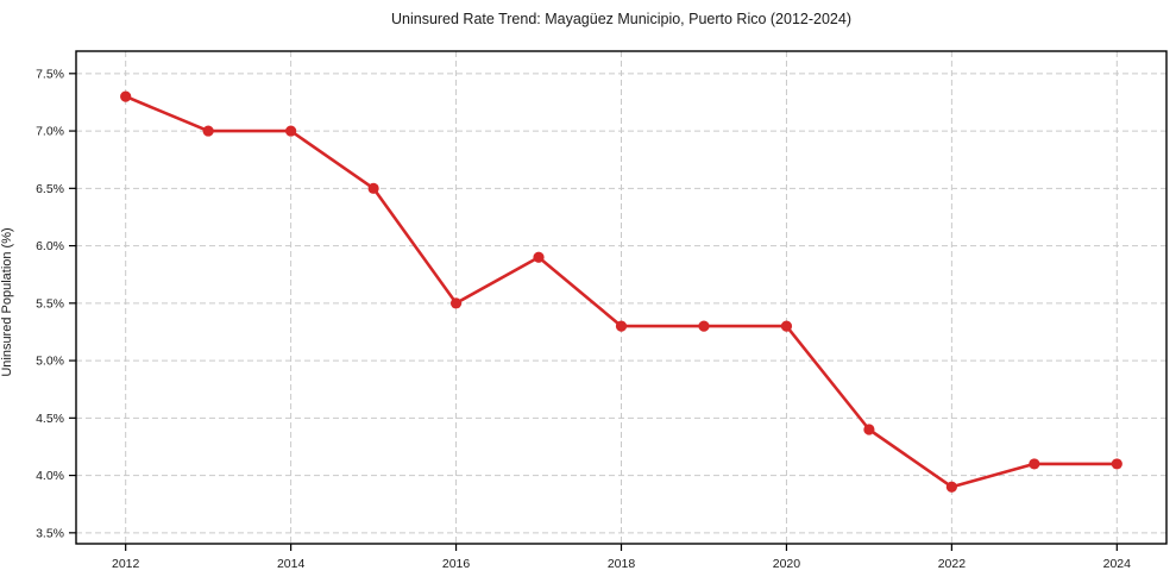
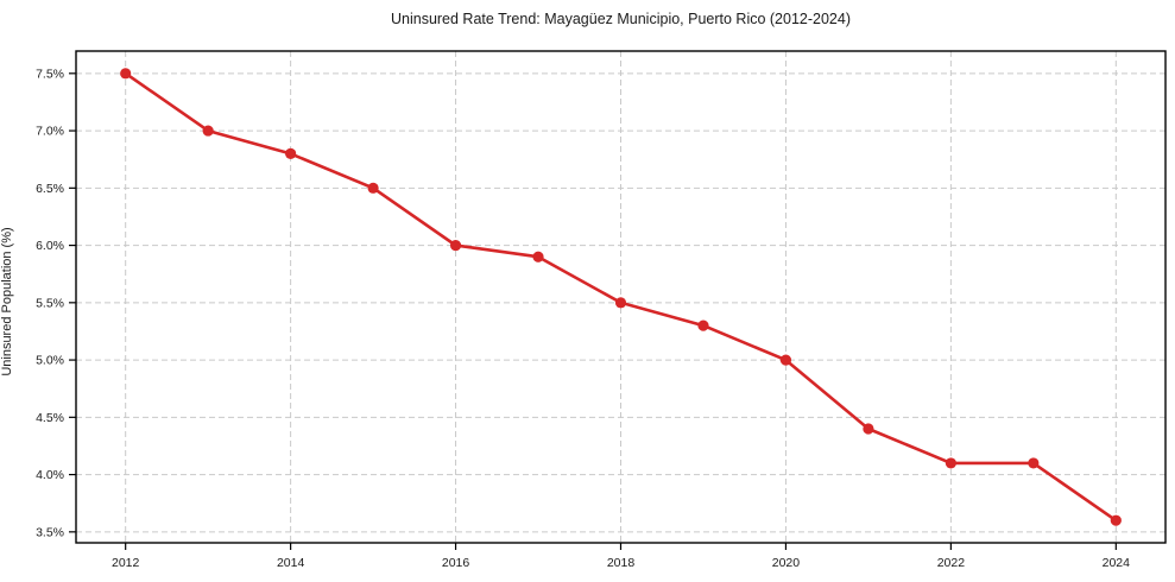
2012: 7.3% -> 7.5%
2014: 7.0% -> 6.8%
2016: 5.5% -> 6.0%
2018: 5.3% -> 5.5%
2020: 5.3% -> 5.0%
2022: 3.9% -> 4.1%
2024: 4.1% -> 3.6%
